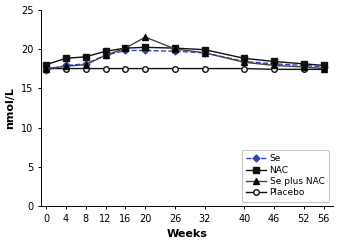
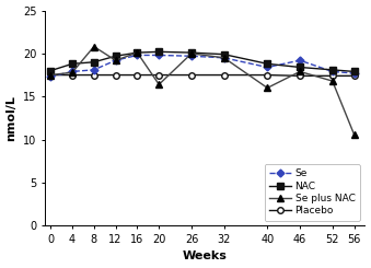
Se plus NAC/8: 18.0 -> 20.8
Se plus NAC/20: 21.5 -> 16.4
Se plus NAC/40: 18.3 -> 16.0
Se/46: 18.1 -> 19.2
Se plus NAC/52: 17.7 -> 16.8
Se plus NAC/56: 17.5 -> 10.6
